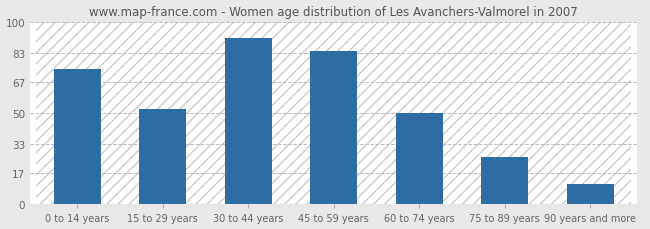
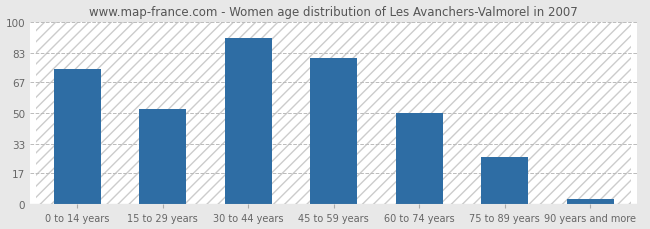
45 to 59 years: 84 -> 80
90 years and more: 11 -> 3
